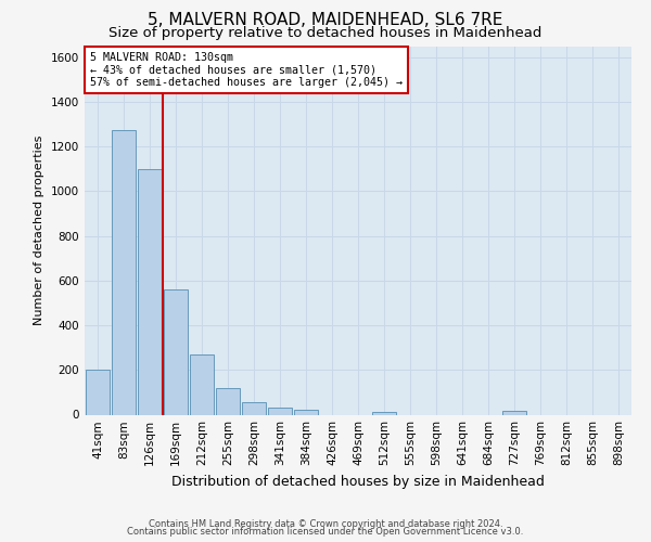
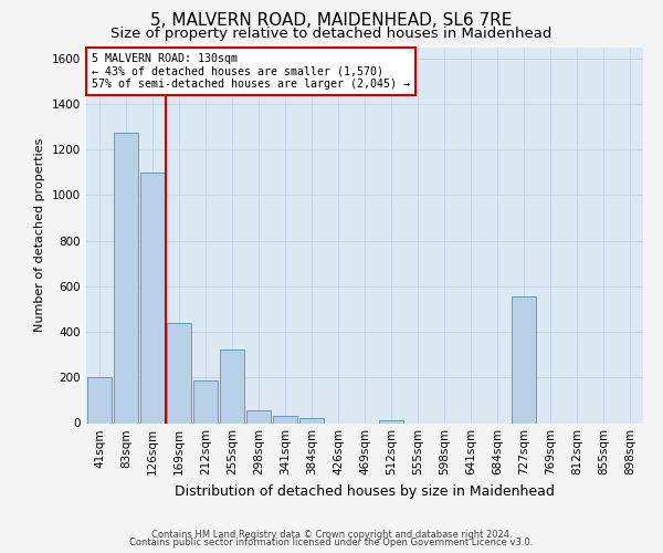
169sqm: 560 -> 440
212sqm: 270 -> 185
255sqm: 120 -> 325
727sqm: 18 -> 555
